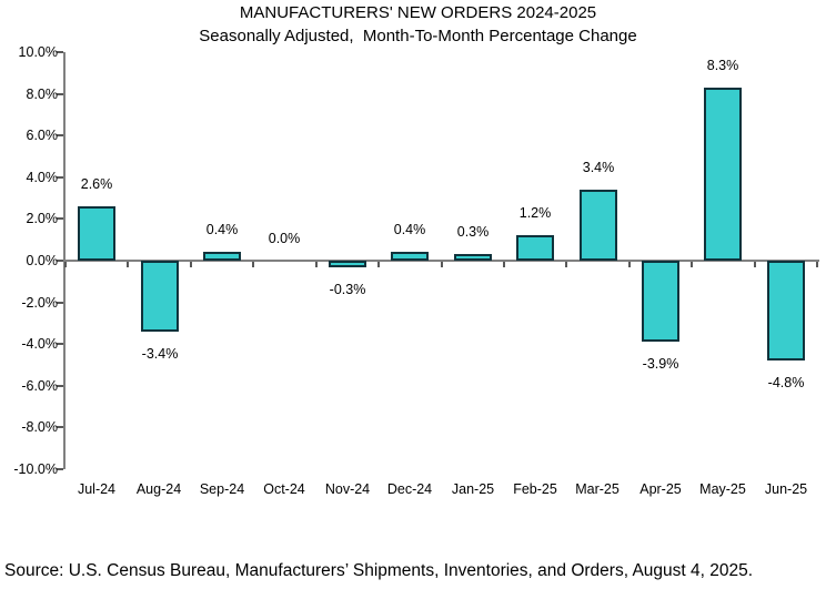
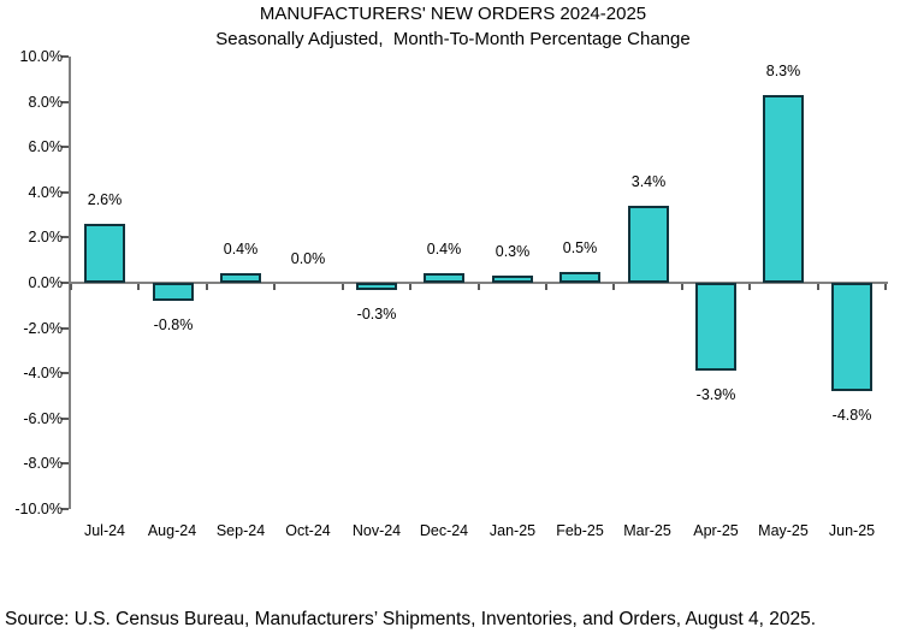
Aug-24: -3.4% -> -0.8%
Feb-25: 1.2% -> 0.5%
